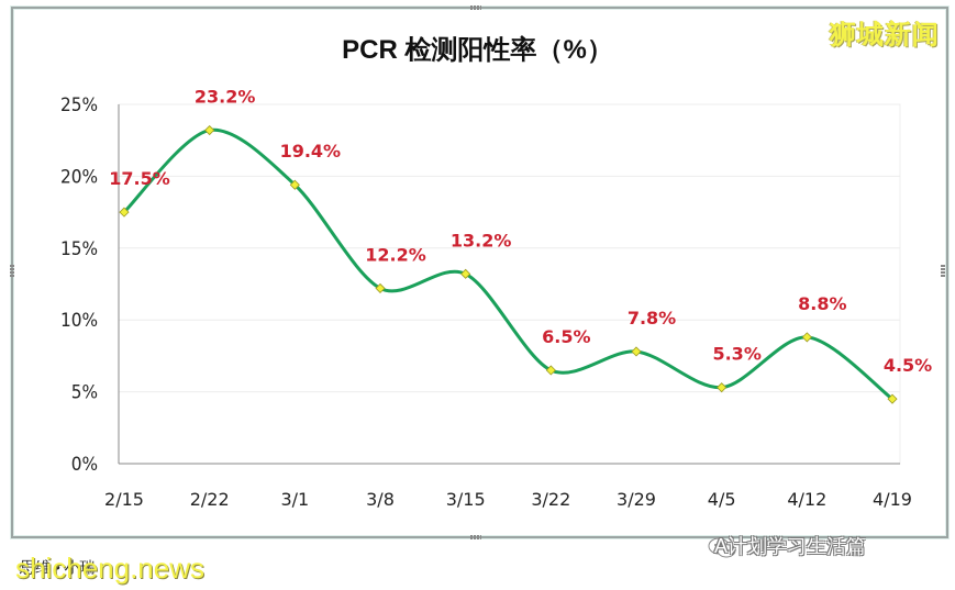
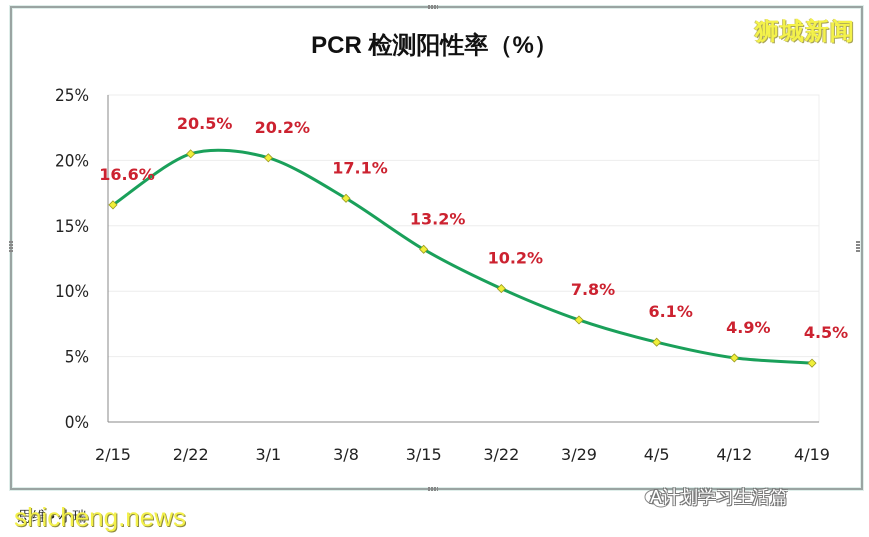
2/15: 17.5% -> 16.6%
2/22: 23.2% -> 20.5%
3/1: 19.4% -> 20.2%
3/8: 12.2% -> 17.1%
3/22: 6.5% -> 10.2%
4/5: 5.3% -> 6.1%
4/12: 8.8% -> 4.9%
